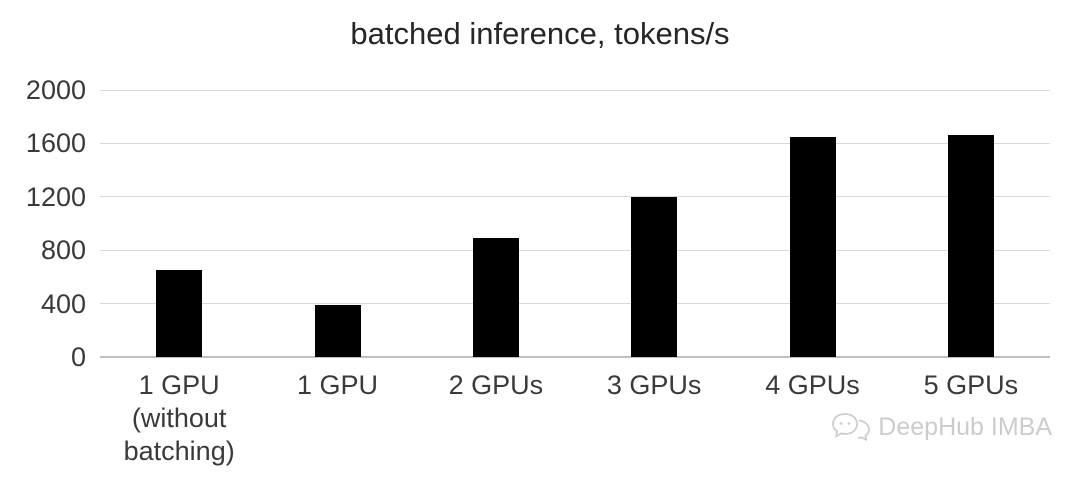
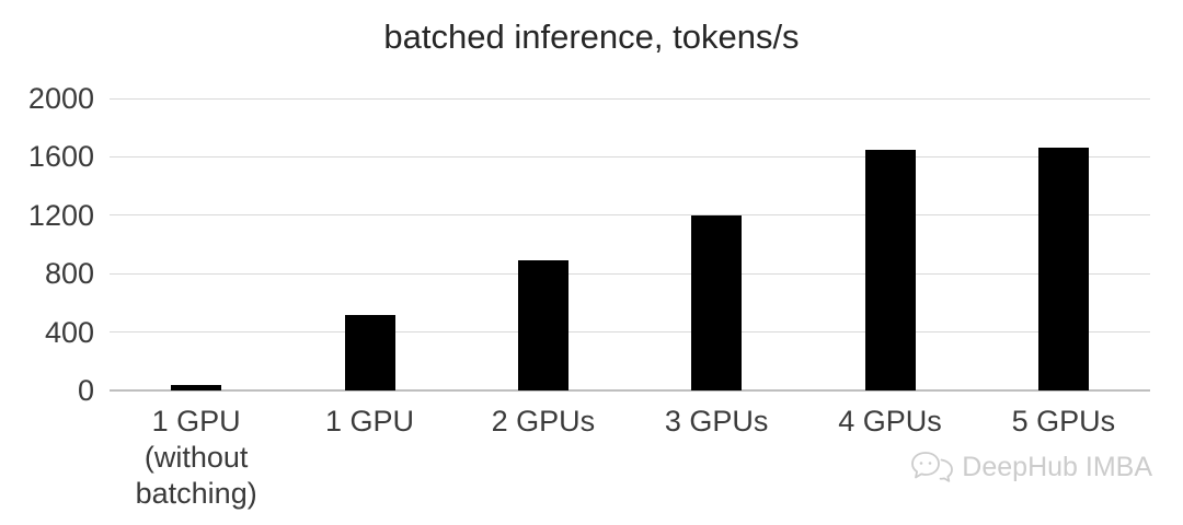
1 GPU (without batching): 650 -> 40
1 GPU: 390 -> 520
